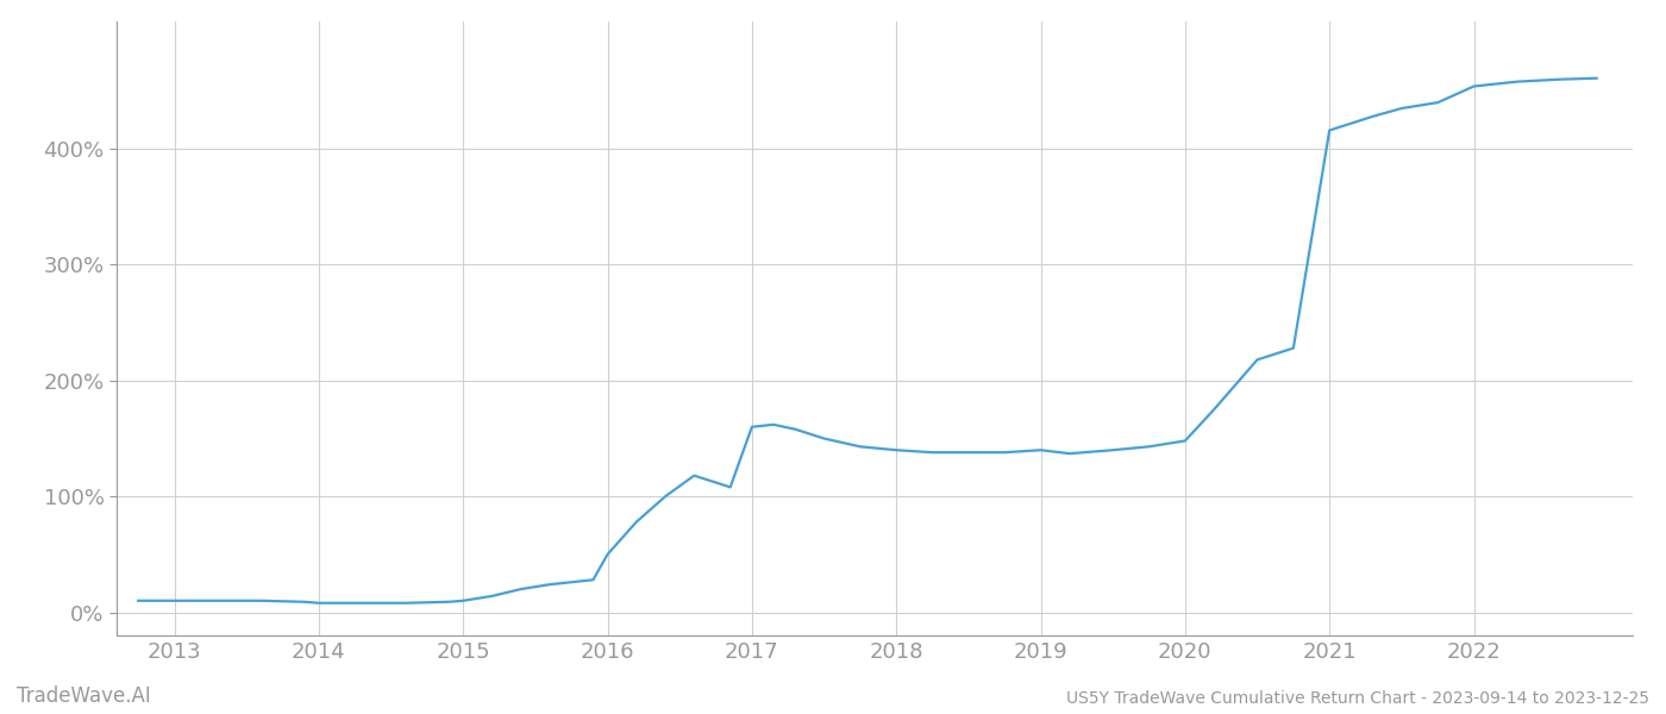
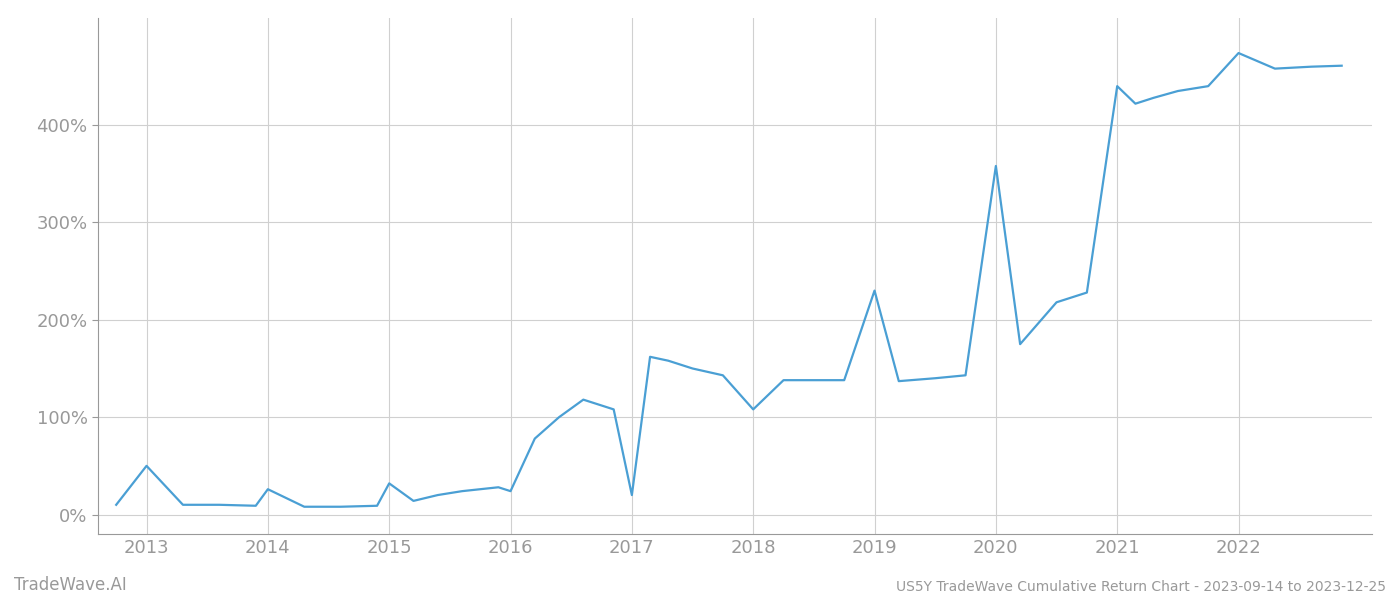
2013: 10% -> 50%
2014: 8% -> 26%
2015: 10% -> 32%
2016: 50% -> 24%
2017: 160% -> 20%
2018: 140% -> 108%
2019: 140% -> 230%
2020: 148% -> 358%
2021: 416% -> 440%
2022: 454% -> 474%
